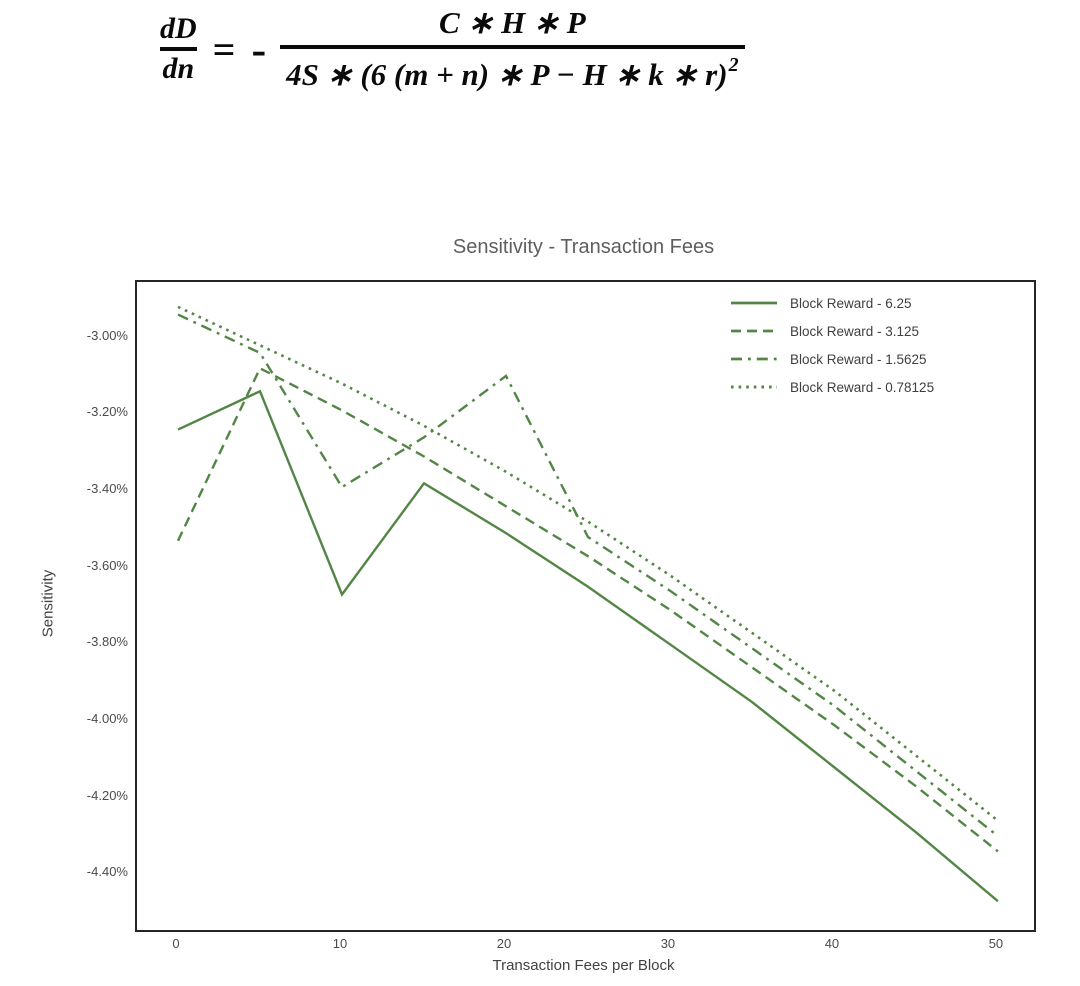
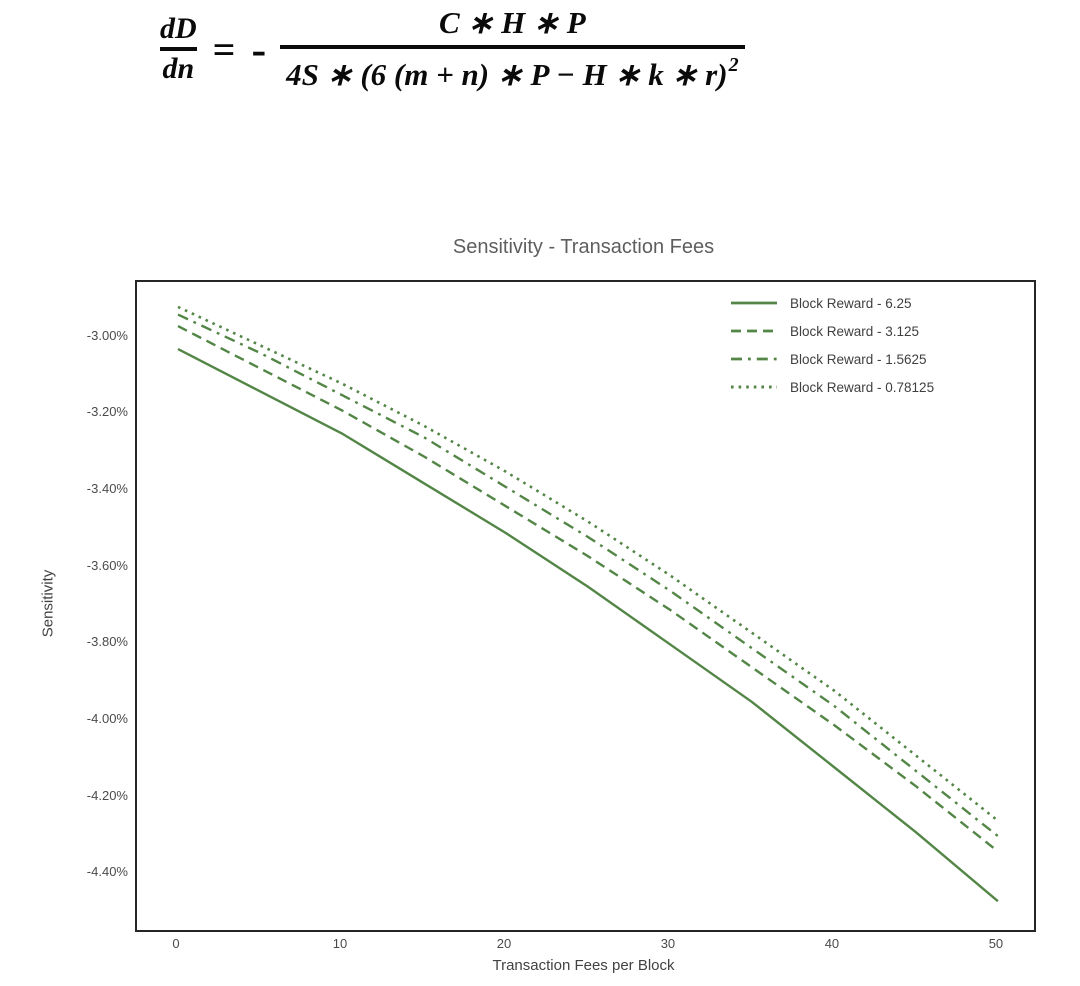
Block Reward - 6.25/0: -3.24% -> -3.03%
Block Reward - 3.125/0: -3.53% -> -2.97%
Block Reward - 6.25/10: -3.67% -> -3.25%
Block Reward - 1.5625/10: -3.39% -> -3.15%
Block Reward - 1.5625/20: -3.10% -> -3.39%
